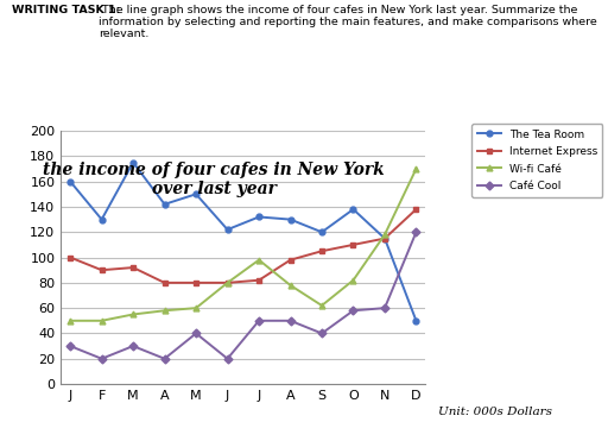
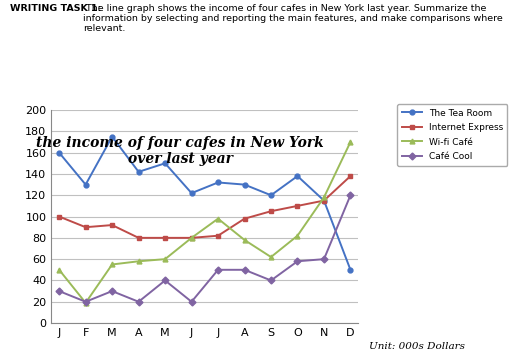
Wi-fi Café/F: 50 -> 19
